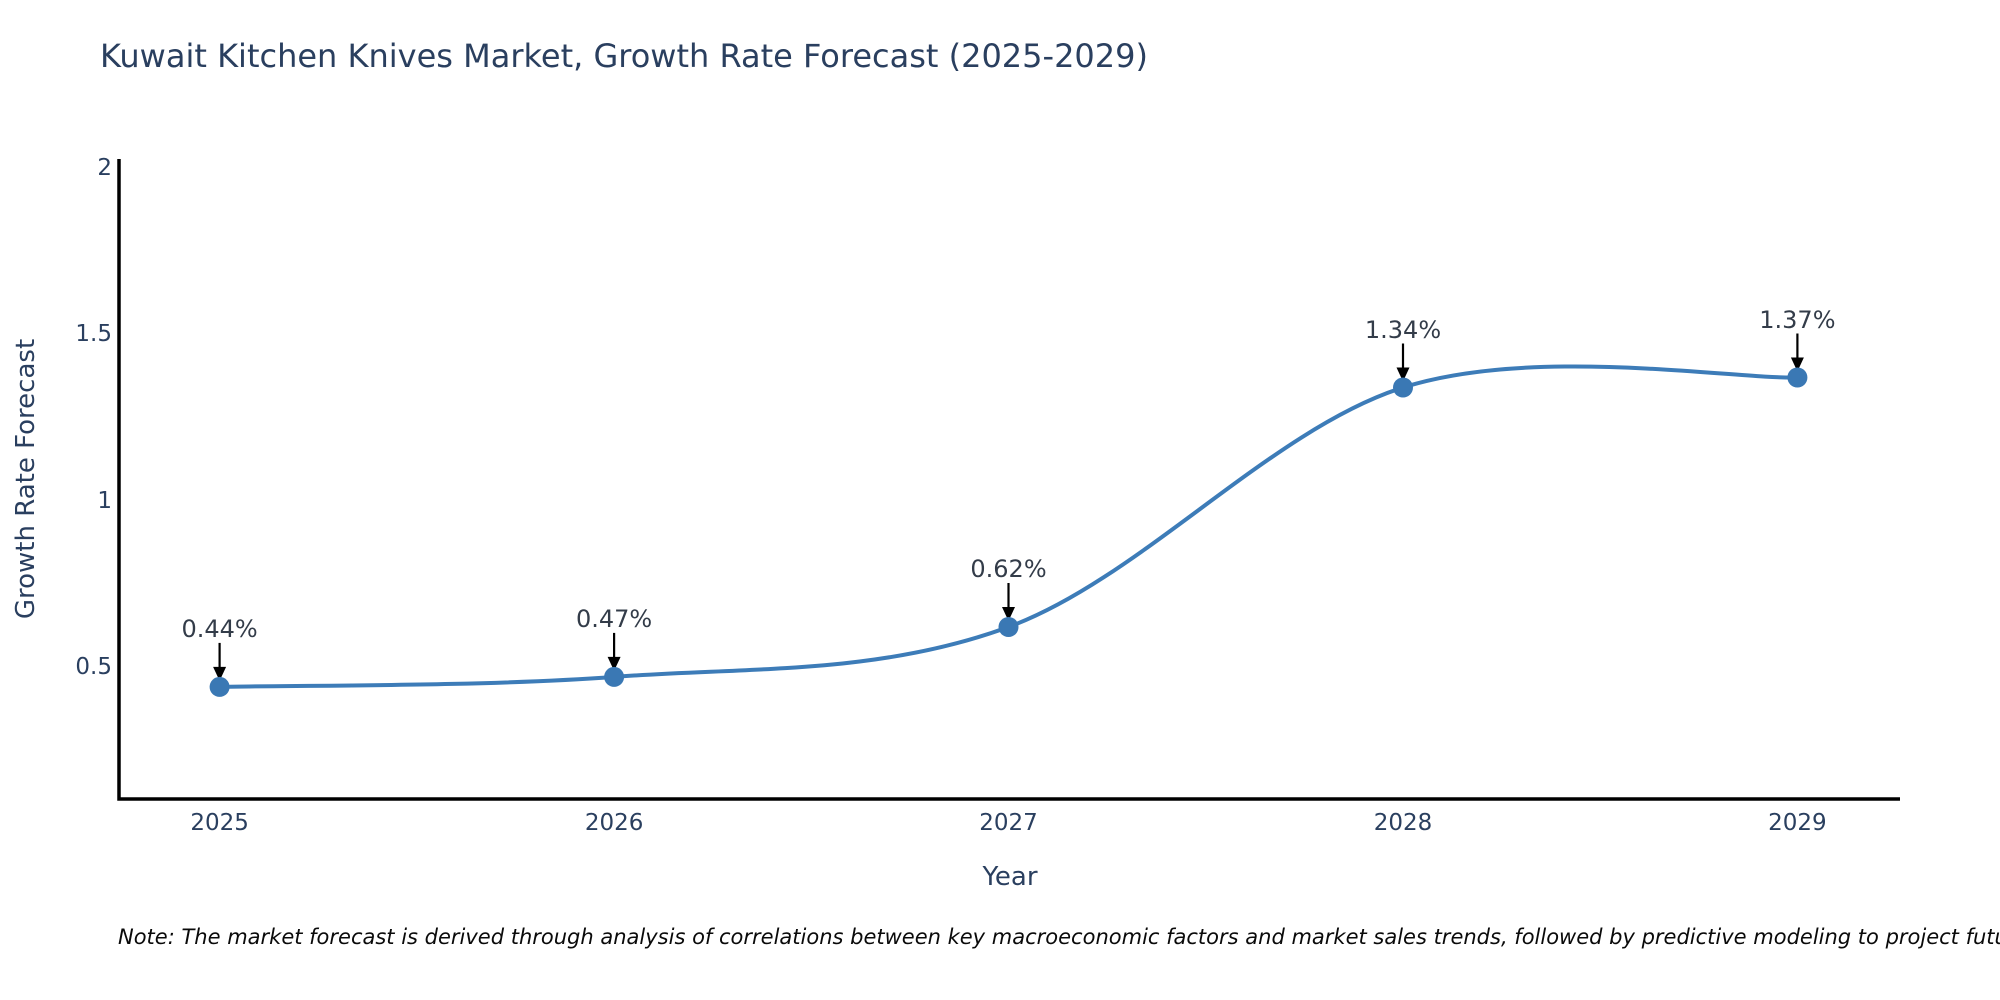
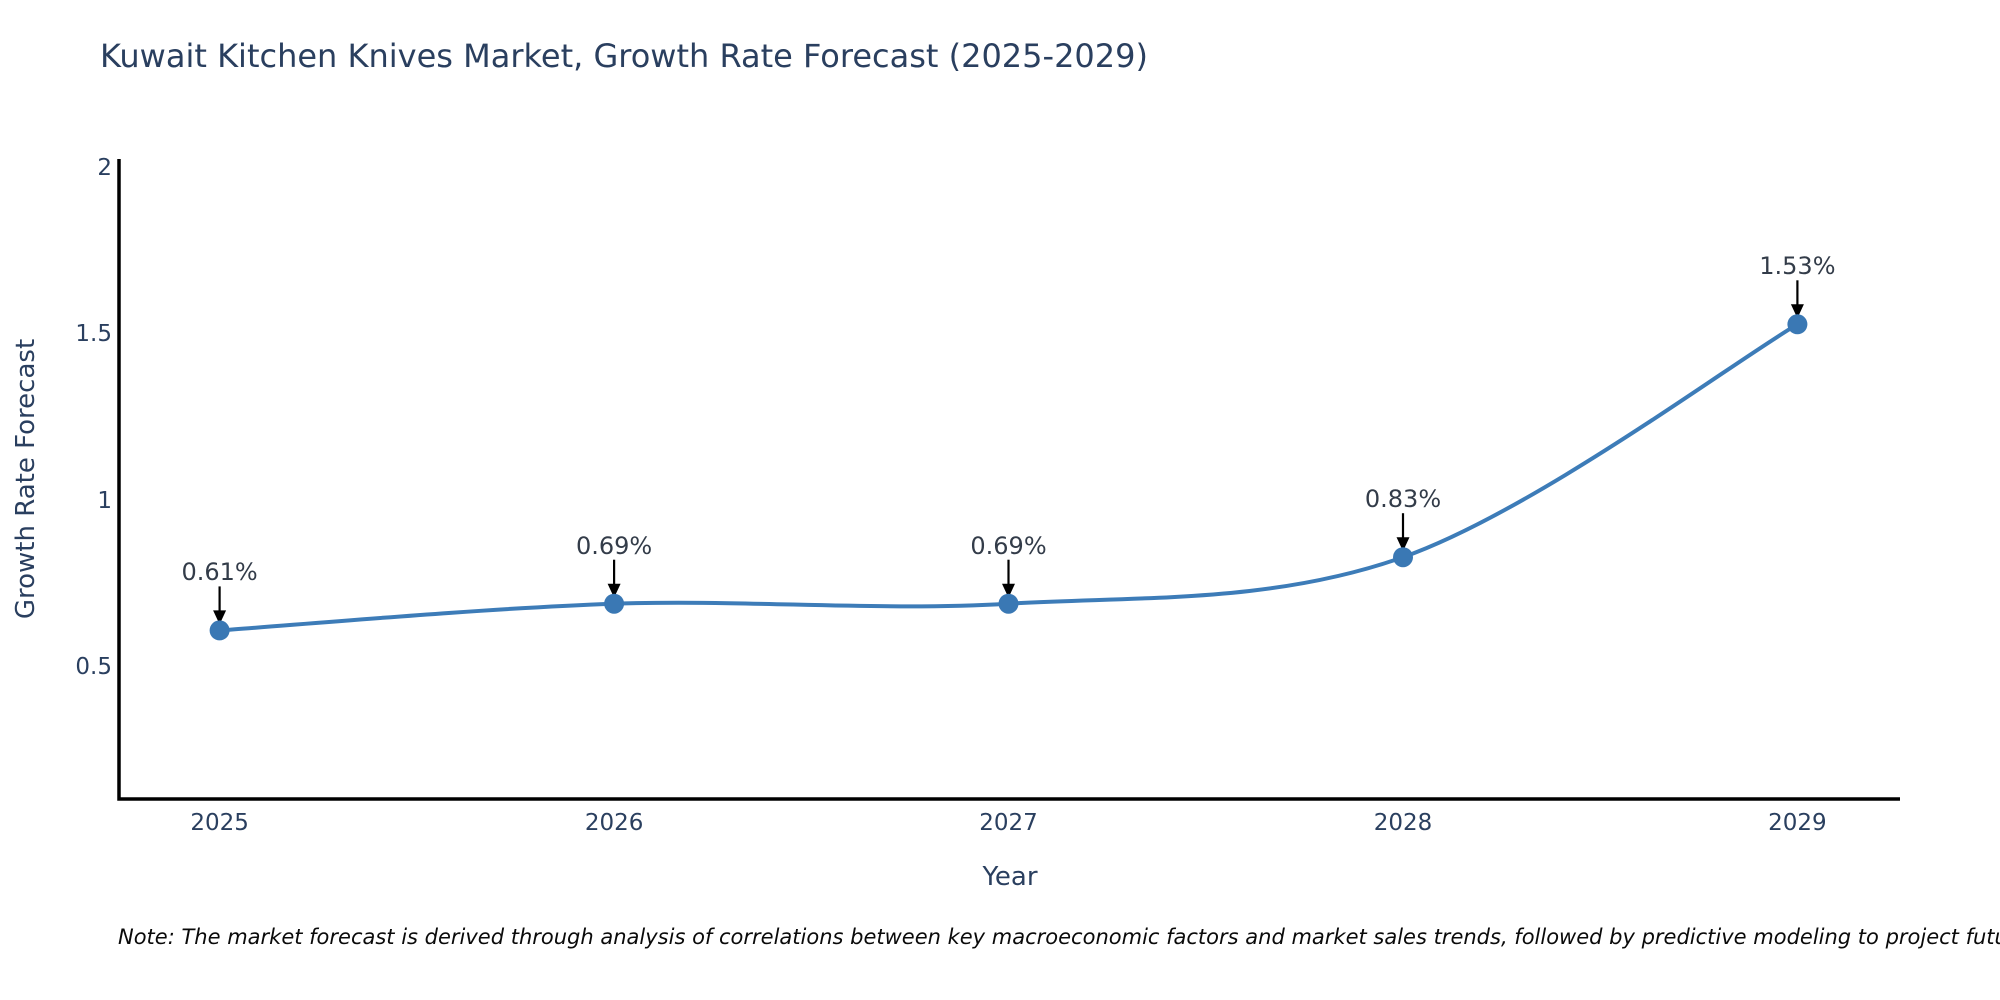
2025: 0.44% -> 0.61%
2026: 0.47% -> 0.69%
2027: 0.62% -> 0.69%
2028: 1.34% -> 0.83%
2029: 1.37% -> 1.53%
